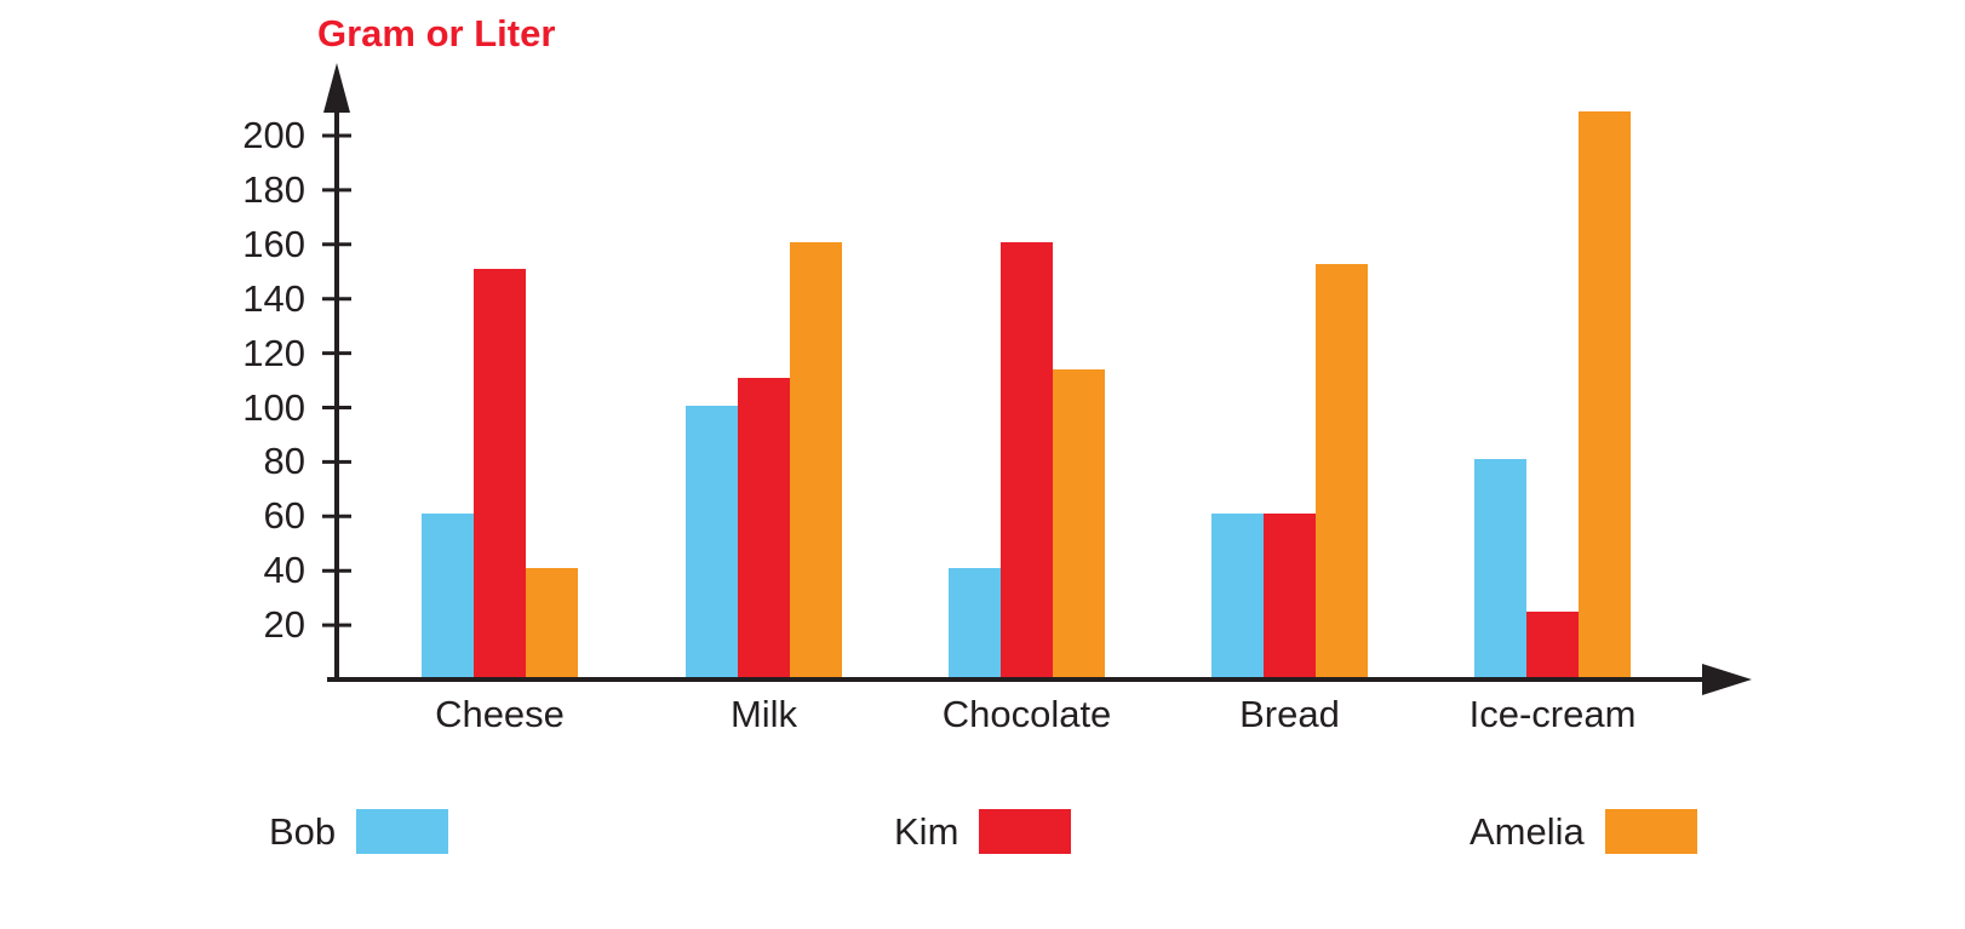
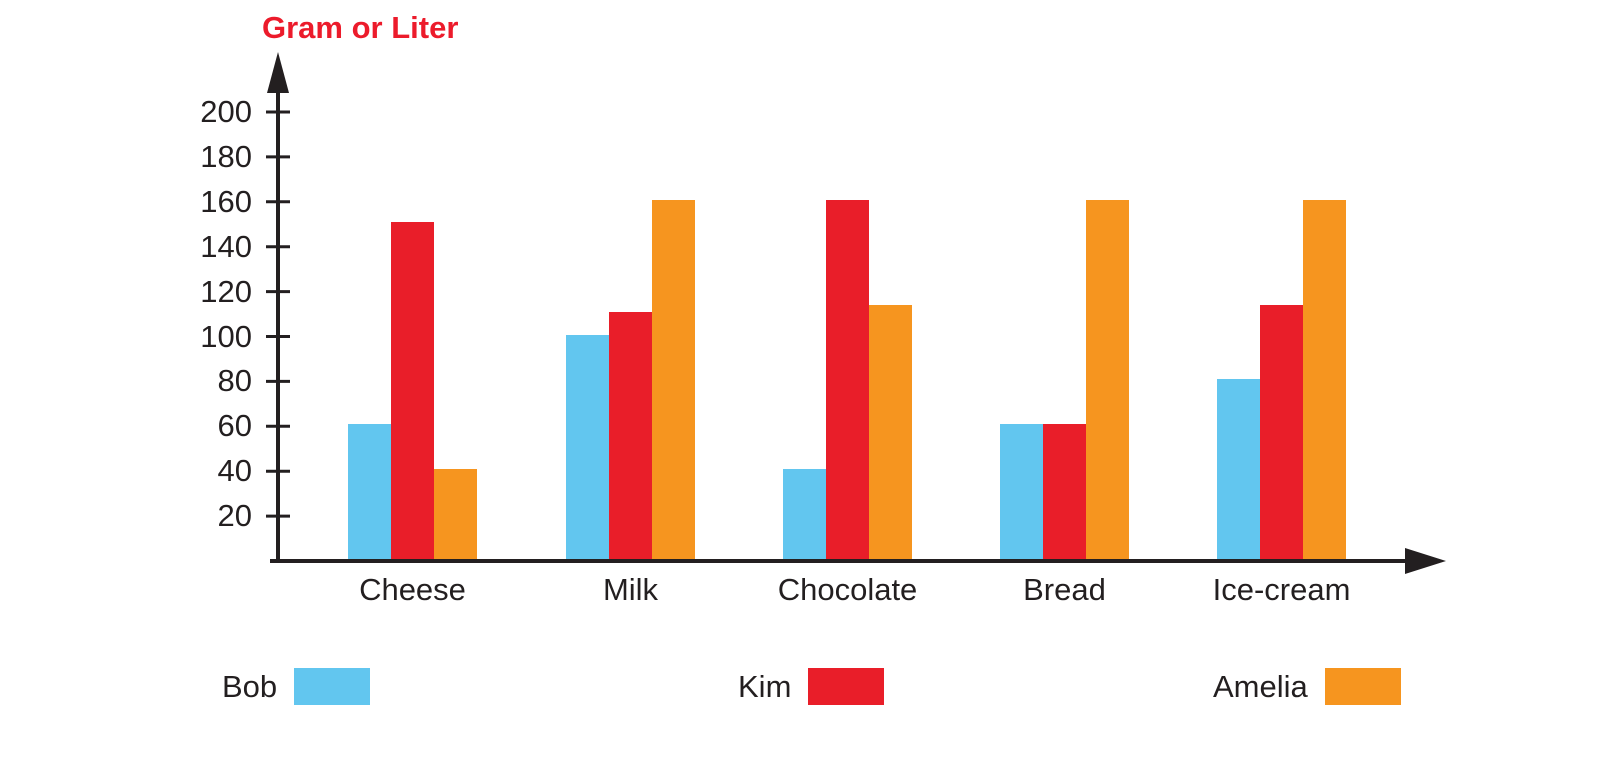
Amelia/Bread: 152 -> 160
Kim/Ice-cream: 24 -> 113
Amelia/Ice-cream: 208 -> 160
